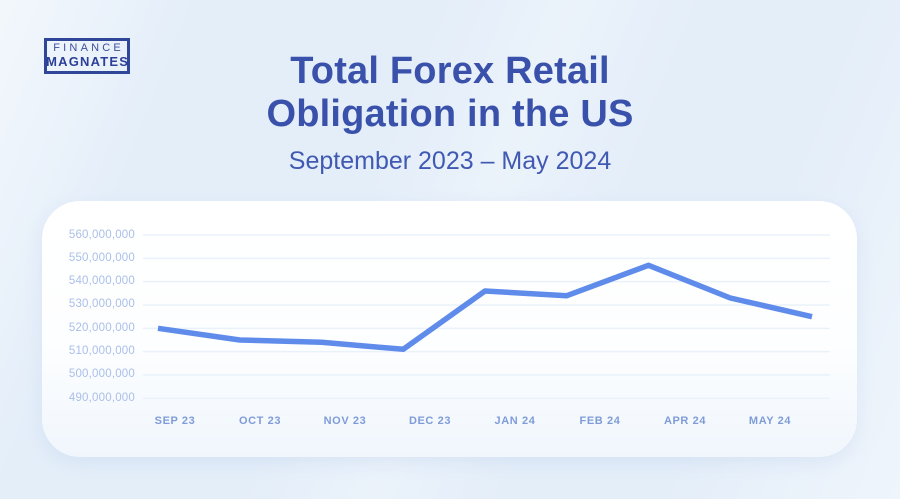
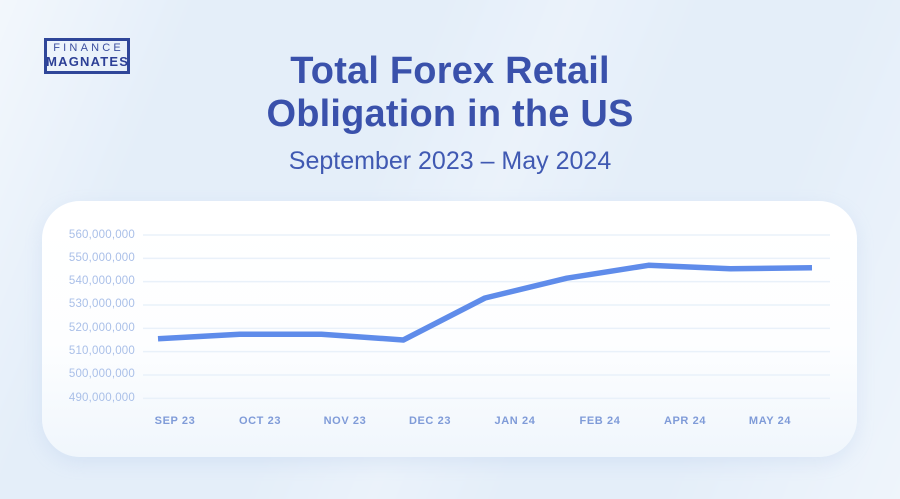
SEP 23: 520000000 -> 516000000
OCT 23: 515000000 -> 518000000
NOV 23: 514000000 -> 518000000
DEC 23: 511000000 -> 515000000
JAN 24: 536000000 -> 533000000
FEB 24: 534000000 -> 542000000
APR 24: 533000000 -> 546000000
MAY 24: 525000000 -> 546000000
